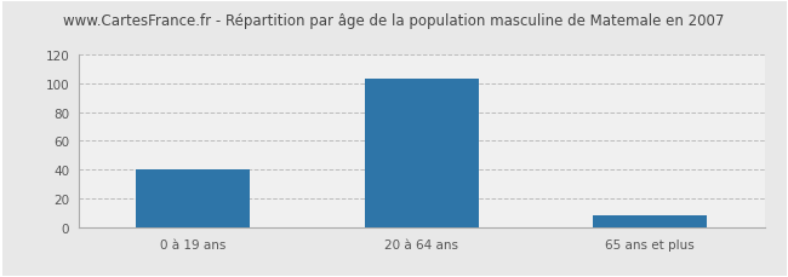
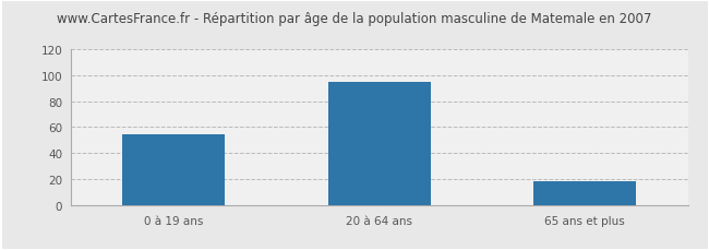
0 à 19 ans: 40 -> 54
20 à 64 ans: 103 -> 95
65 ans et plus: 8 -> 18
